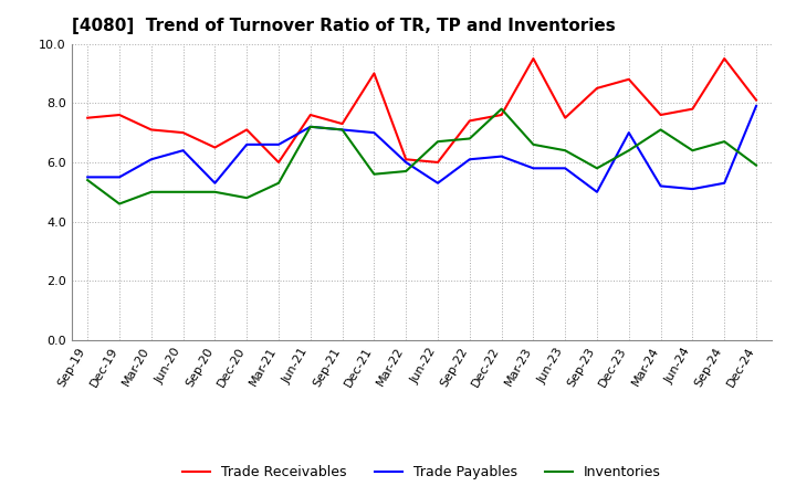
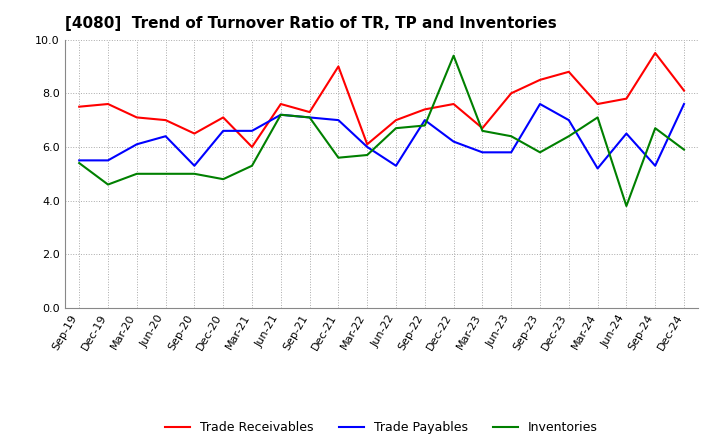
Trade Receivables/Jun-22: 6.0 -> 7.0
Trade Payables/Sep-22: 6.1 -> 7.0
Inventories/Dec-22: 7.8 -> 9.4
Trade Receivables/Mar-23: 9.5 -> 6.7
Trade Receivables/Jun-23: 7.5 -> 8.0
Trade Payables/Sep-23: 5.0 -> 7.6
Trade Payables/Jun-24: 5.1 -> 6.5
Inventories/Jun-24: 6.4 -> 3.8
Trade Payables/Dec-24: 7.9 -> 7.6
